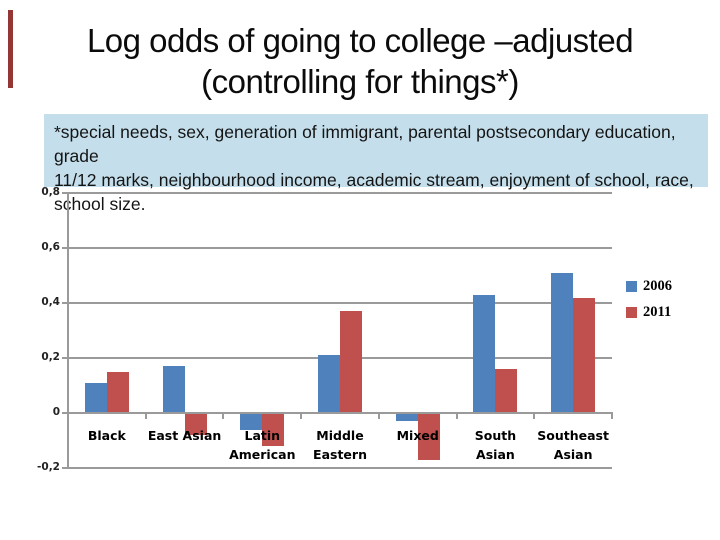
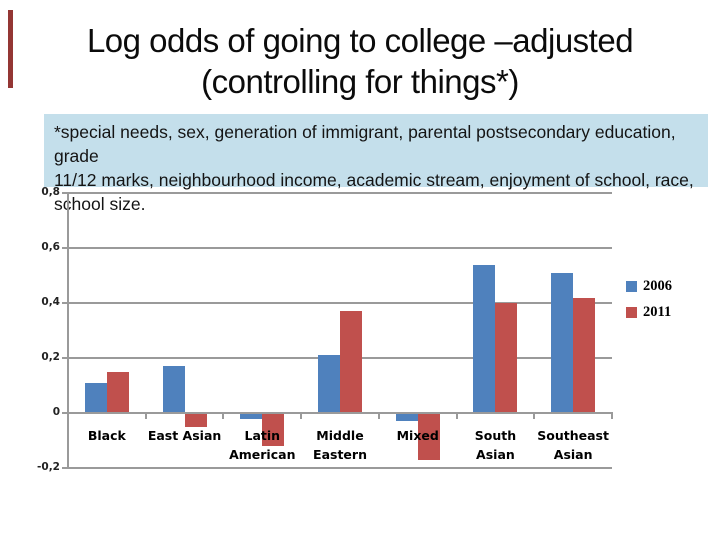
2011/East Asian: -0,08 -> -0,05
2006/Latin American: -0,06 -> -0,02
2006/South Asian: 0,43 -> 0,54
2011/South Asian: 0,16 -> 0,40
